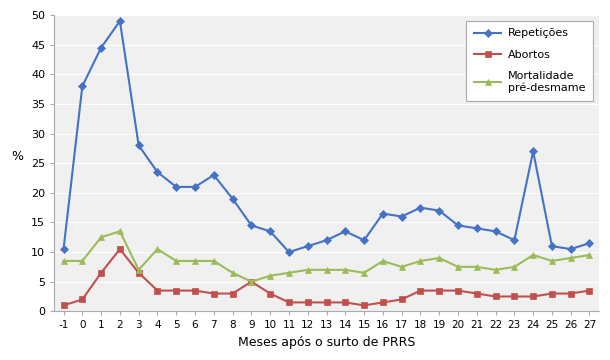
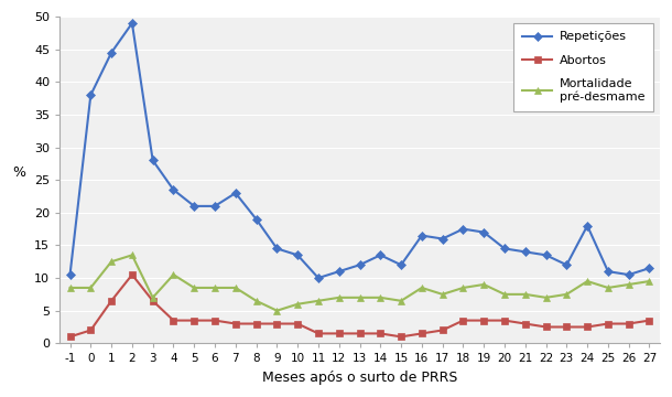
Abortos/9: 5.0 -> 3.0
Repetições/24: 27.0 -> 18.0
